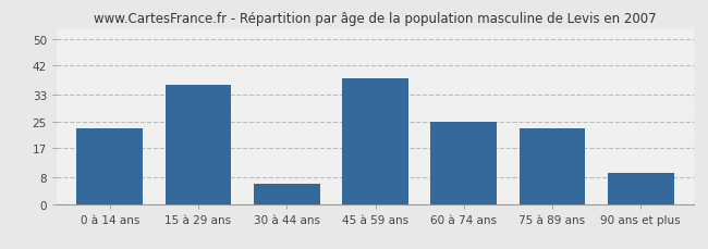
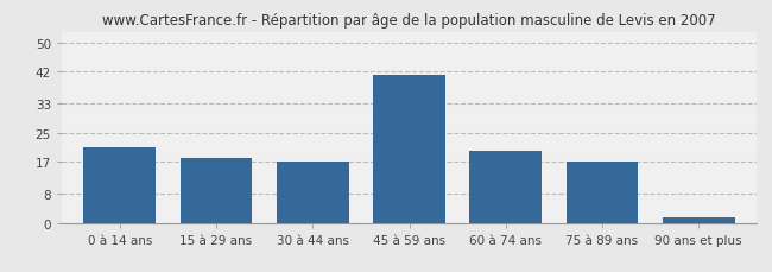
0 à 14 ans: 23.0 -> 21.0
15 à 29 ans: 36.0 -> 18.0
30 à 44 ans: 6.0 -> 17.0
45 à 59 ans: 38.0 -> 41.0
60 à 74 ans: 25.0 -> 20.0
75 à 89 ans: 23.0 -> 17.0
90 ans et plus: 9.5 -> 1.5
